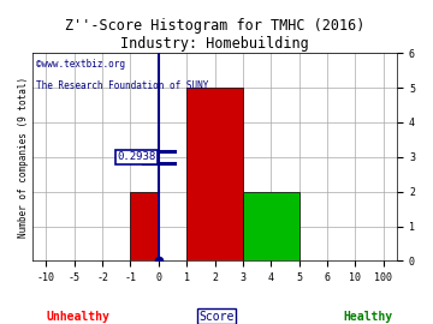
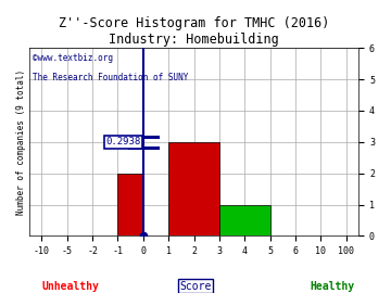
2: 5 -> 3
4: 2 -> 1
